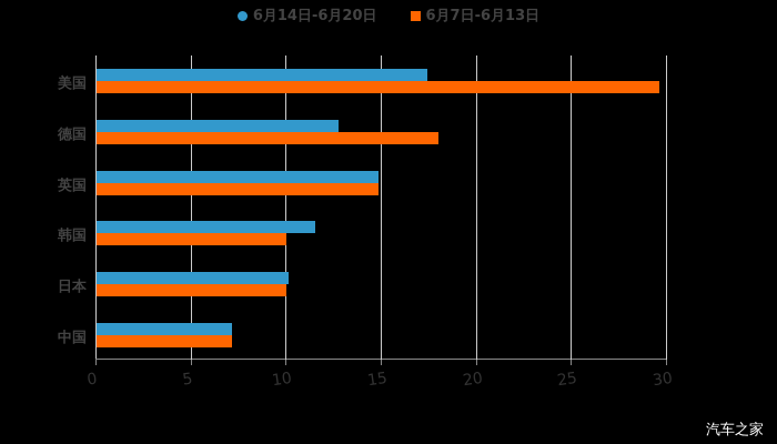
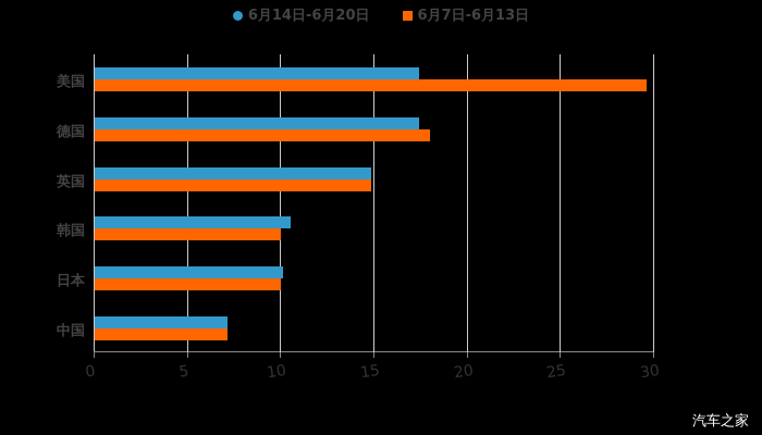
6月14日-6月20日/德国: 12.7 -> 17.4
6月14日-6月20日/韩国: 11.5 -> 10.5
